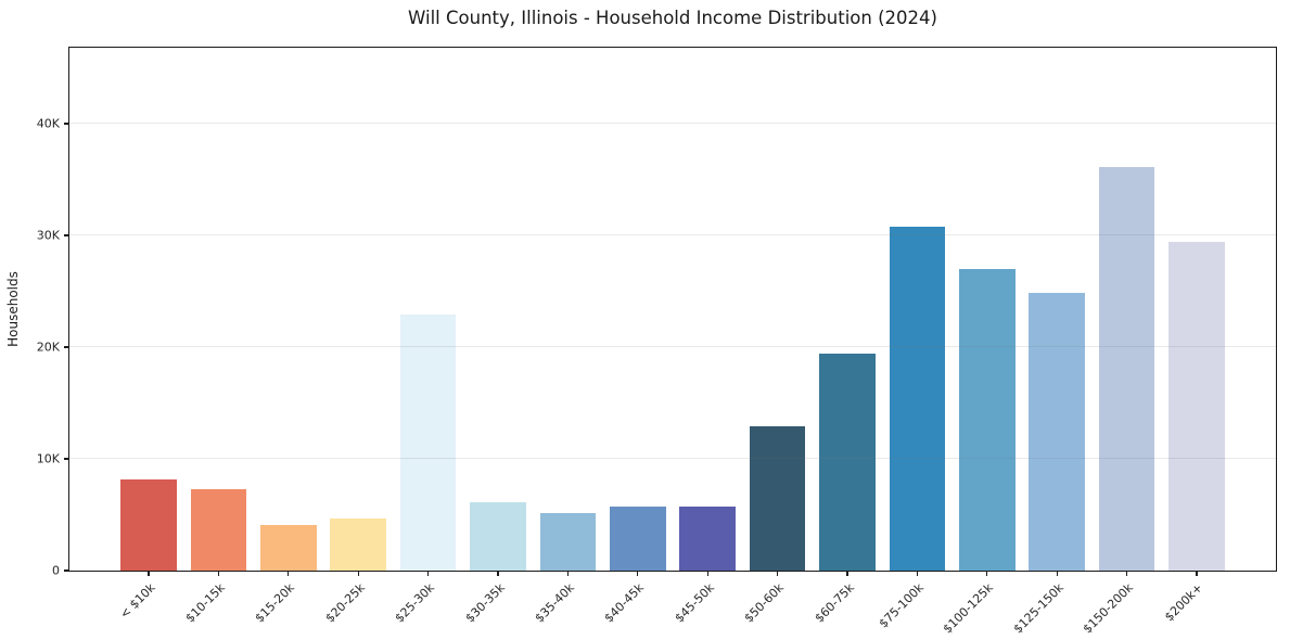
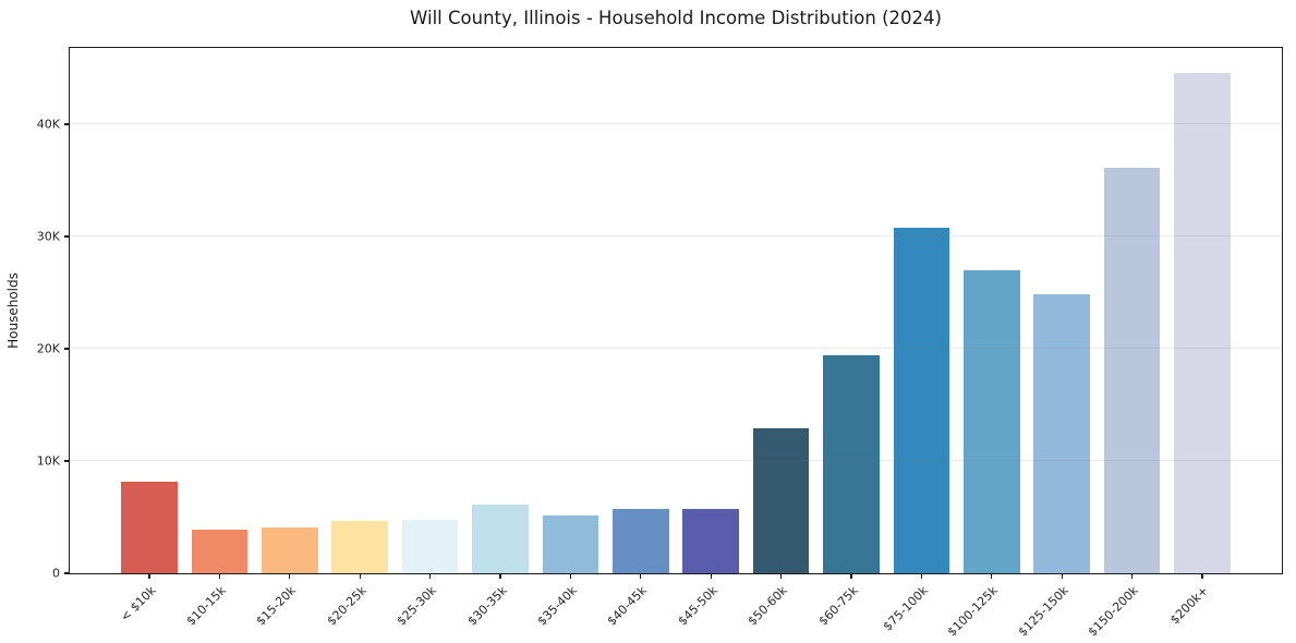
$10-15k: 7.3K -> 3.9K
$25-30k: 22.9K -> 4.8K
$200k+: 29.4K -> 44.6K
